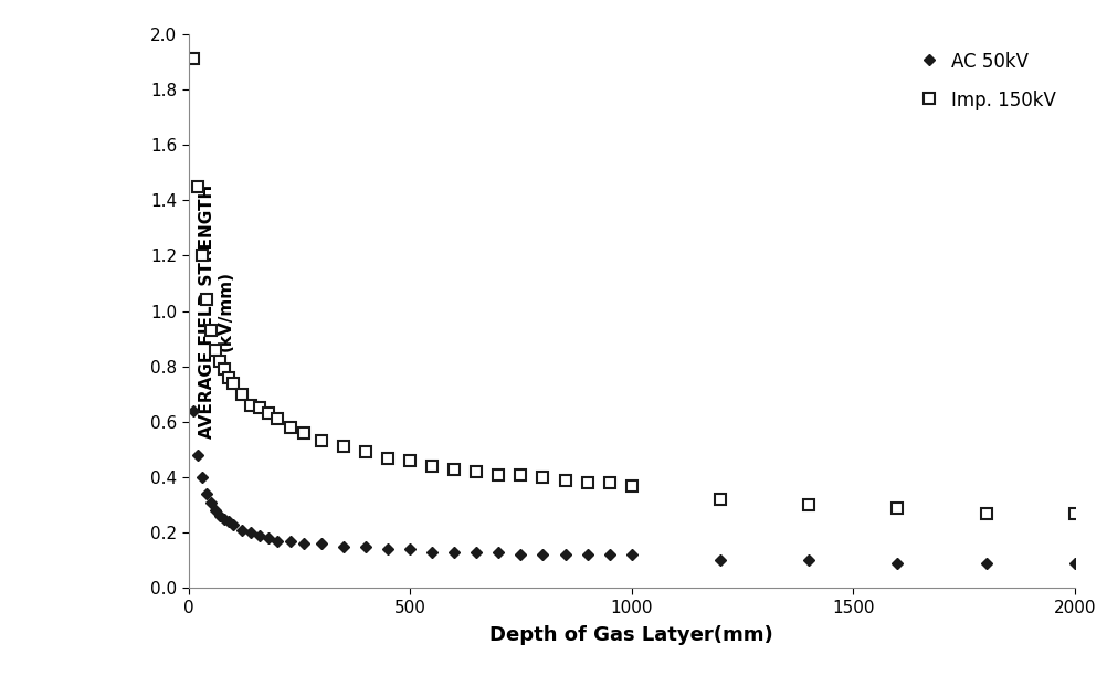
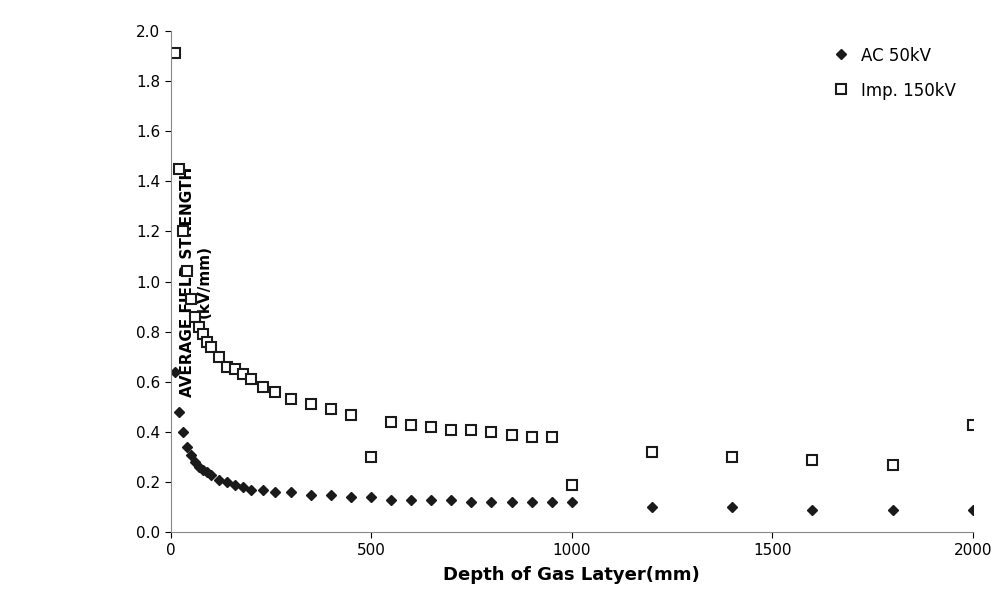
Imp. 150kV/500: 0.46 -> 0.30
Imp. 150kV/1000: 0.37 -> 0.19
Imp. 150kV/2000: 0.27 -> 0.43
